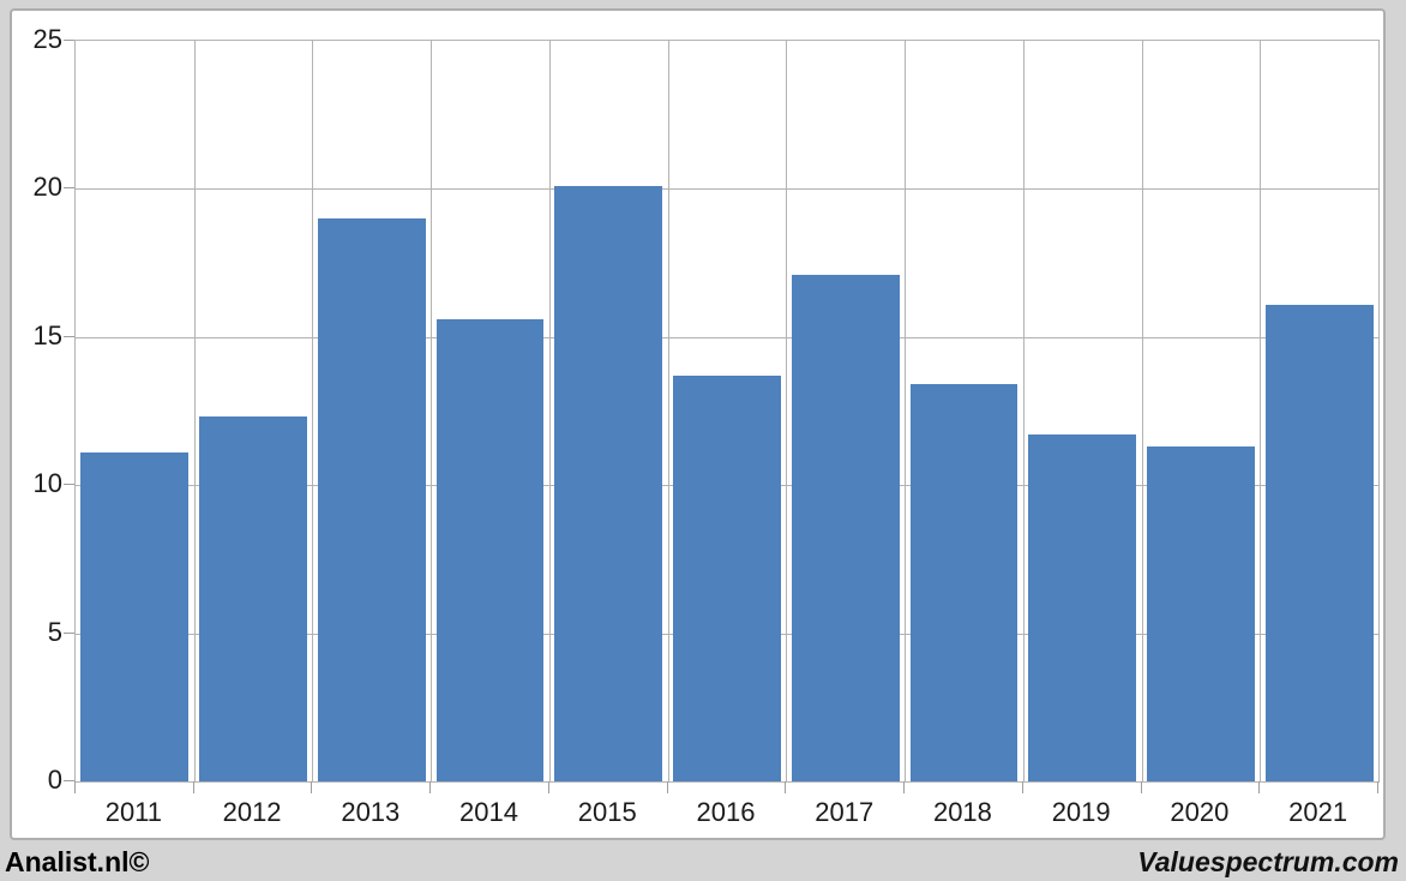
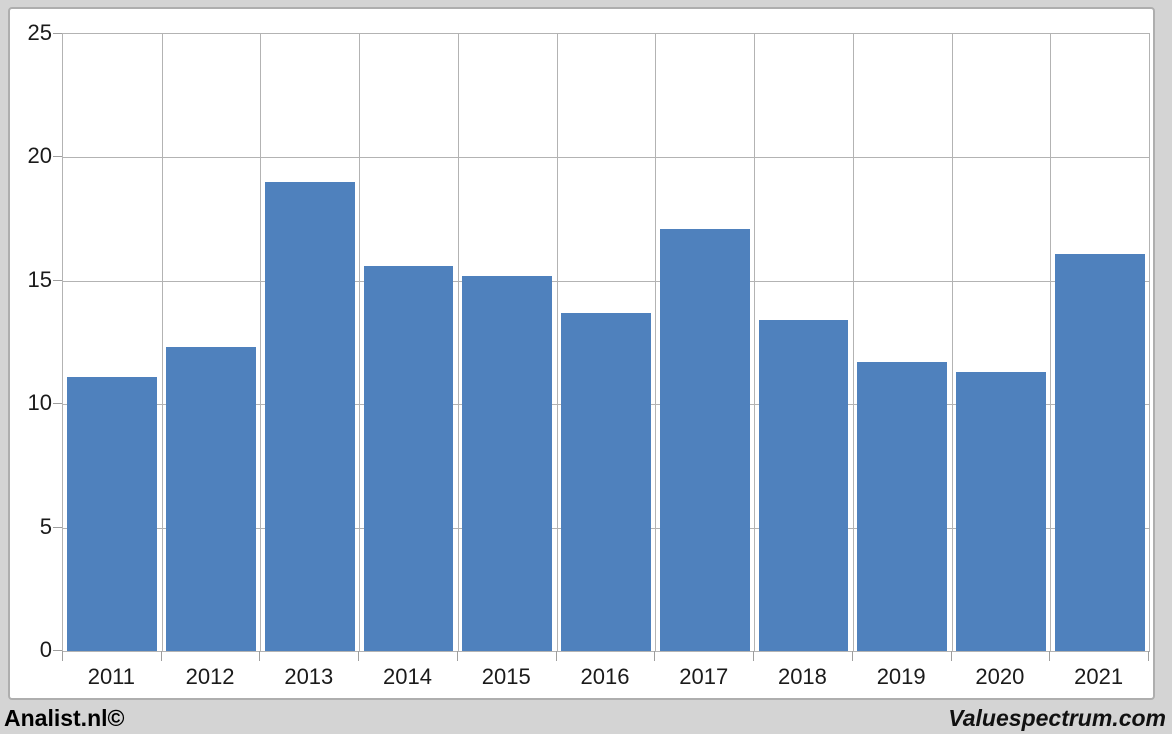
2015: 20.1 -> 15.2
